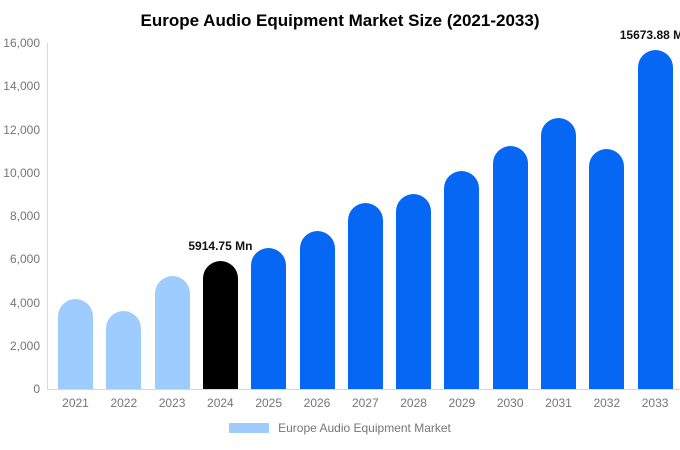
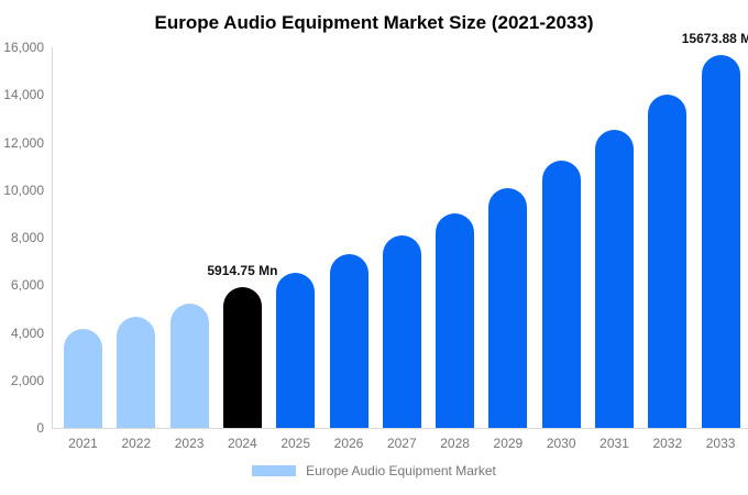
2022: 3600 -> 4600
2027: 8600 -> 8100
2032: 11100 -> 14000
